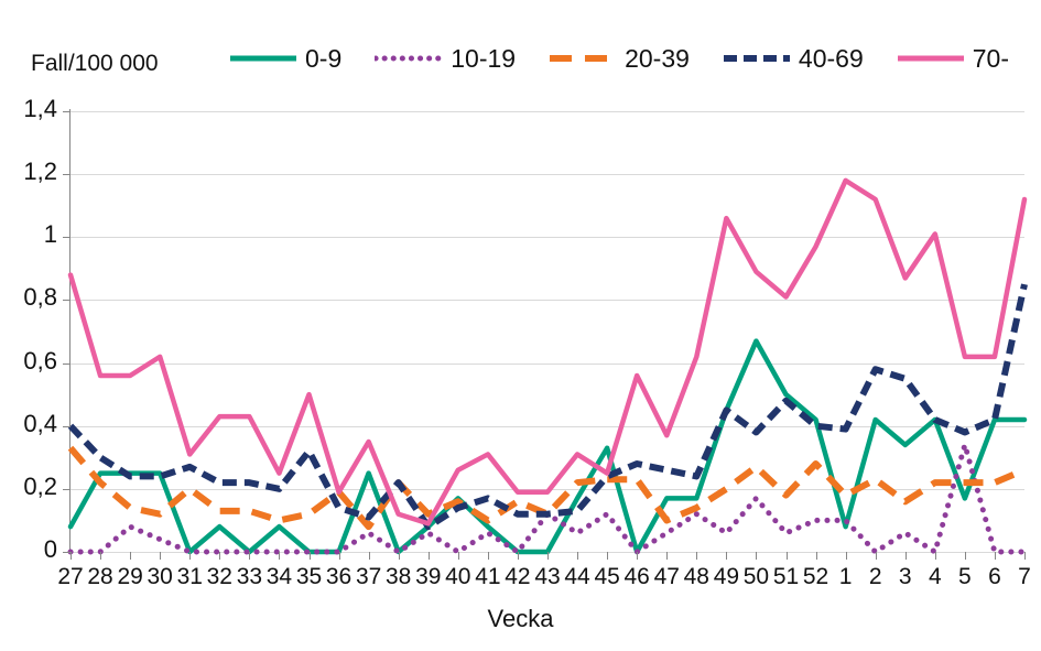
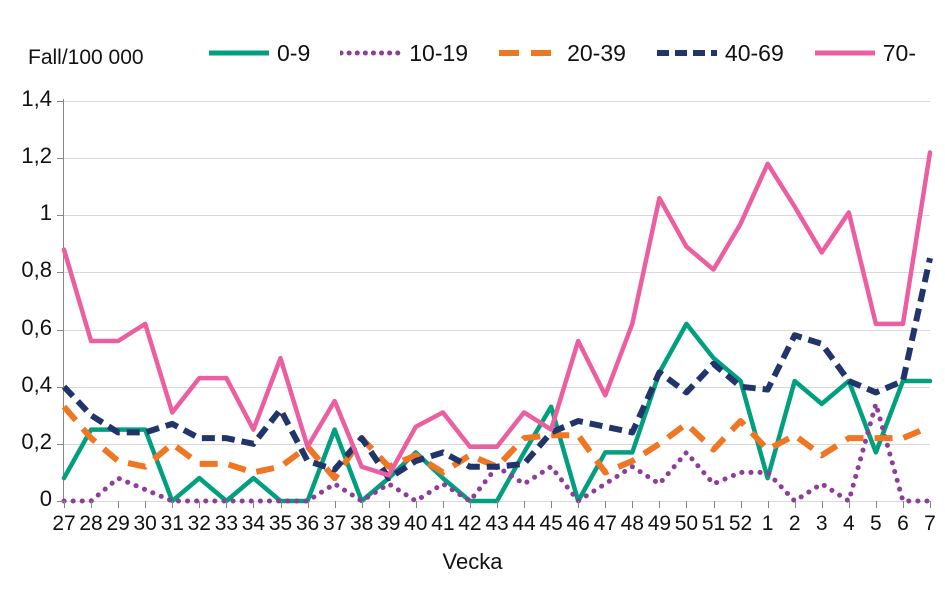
0-9/50: 0,67 -> 0,62
70-/2: 1,12 -> 1,03
70-/7: 1,12 -> 1,22
